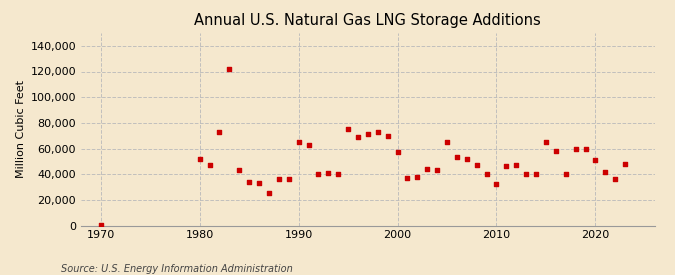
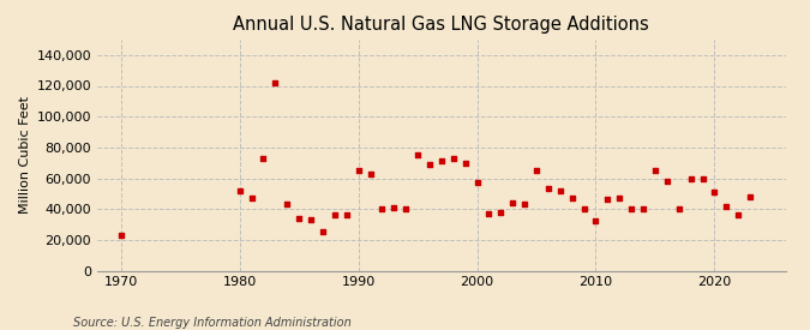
1970: 0 -> 23,000
